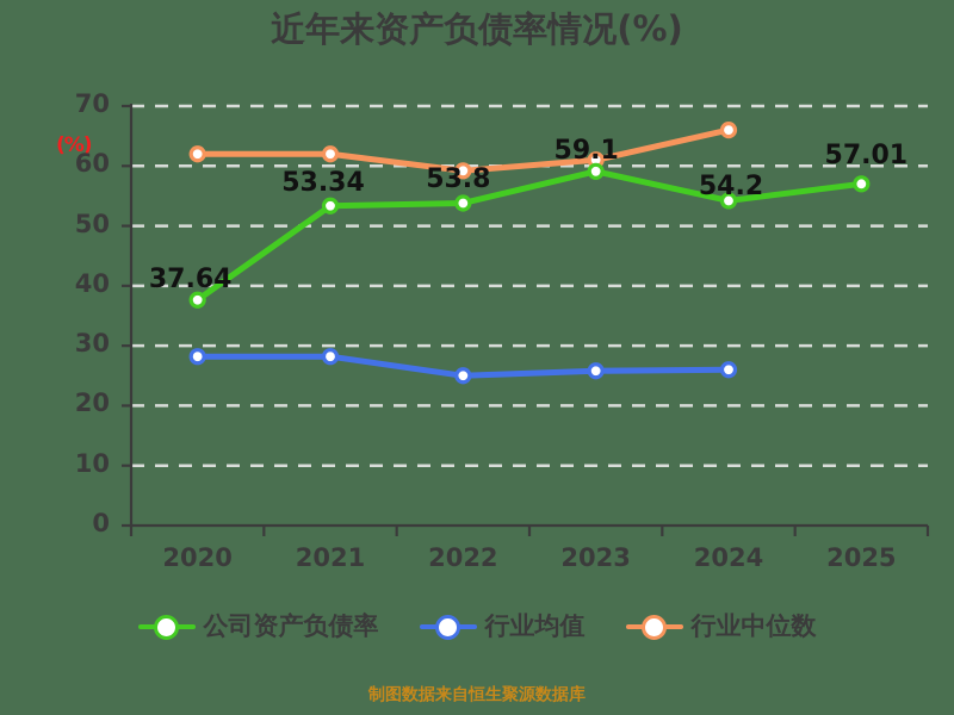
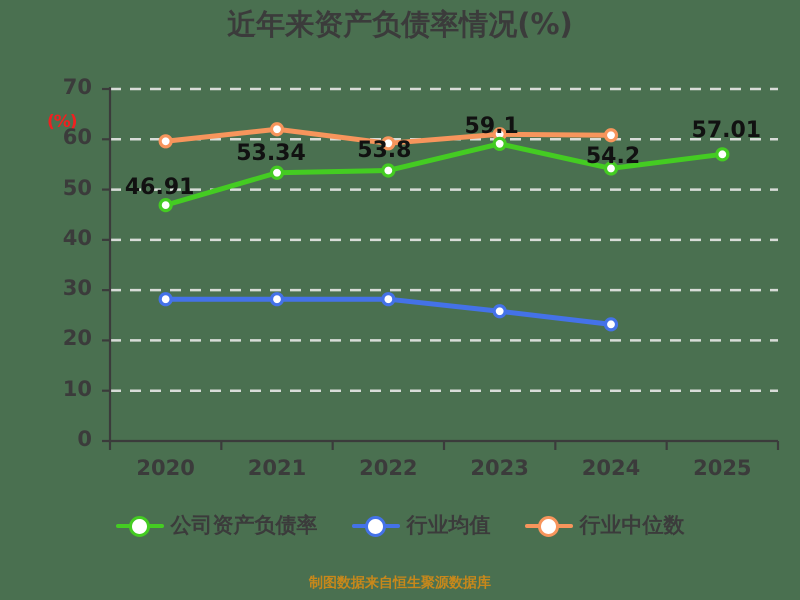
公司资产负债率/2020: 37.64 -> 46.91
行业中位数/2020: 62 -> 60
行业均值/2022: 25 -> 28
行业均值/2024: 26 -> 23
行业中位数/2024: 66 -> 61
